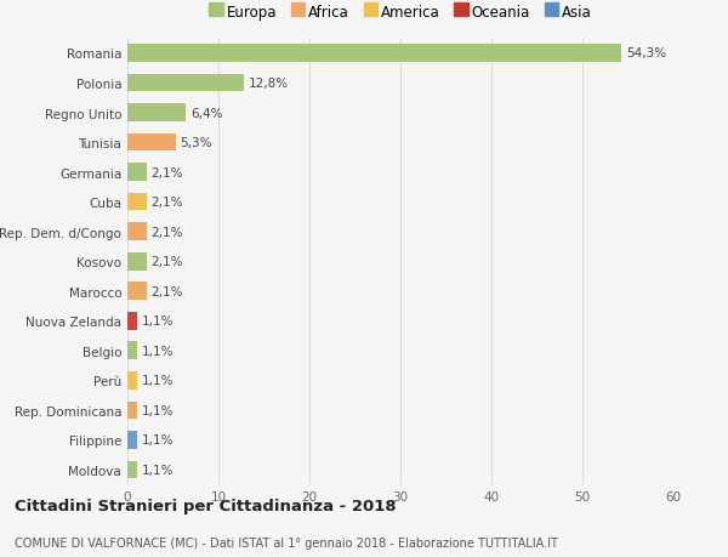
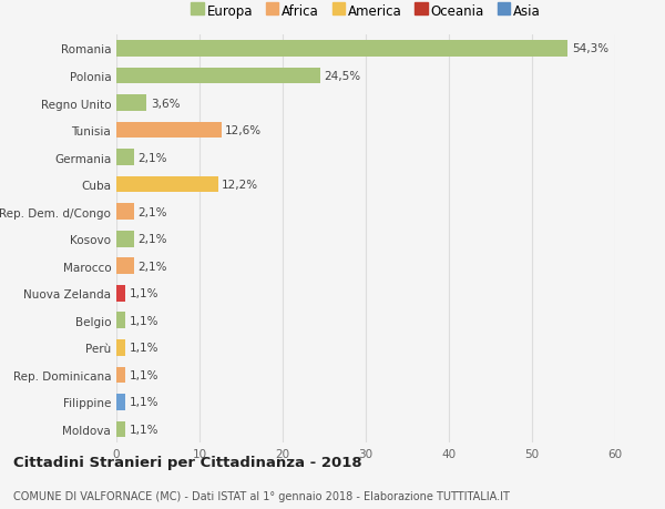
Polonia: 12,8% -> 24,5%
Regno Unito: 6,4% -> 3,6%
Tunisia: 5,3% -> 12,6%
Cuba: 2,1% -> 12,2%
